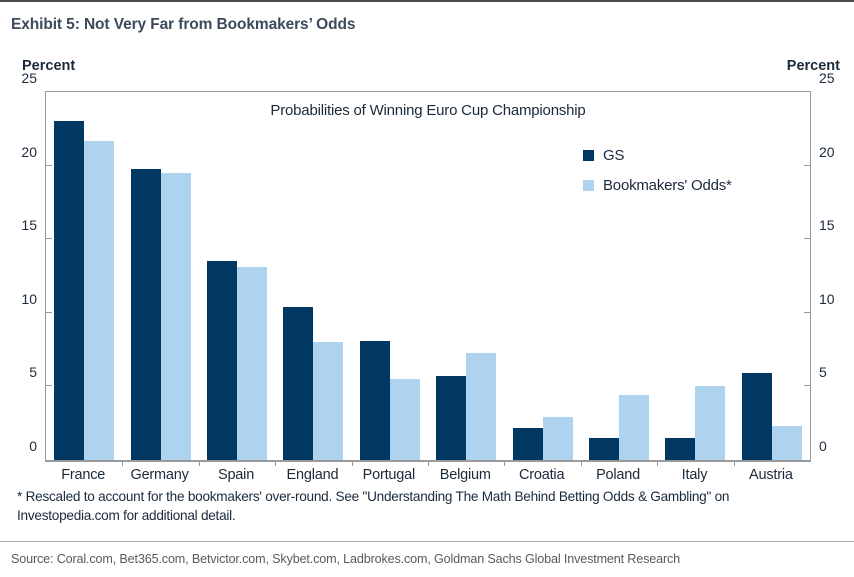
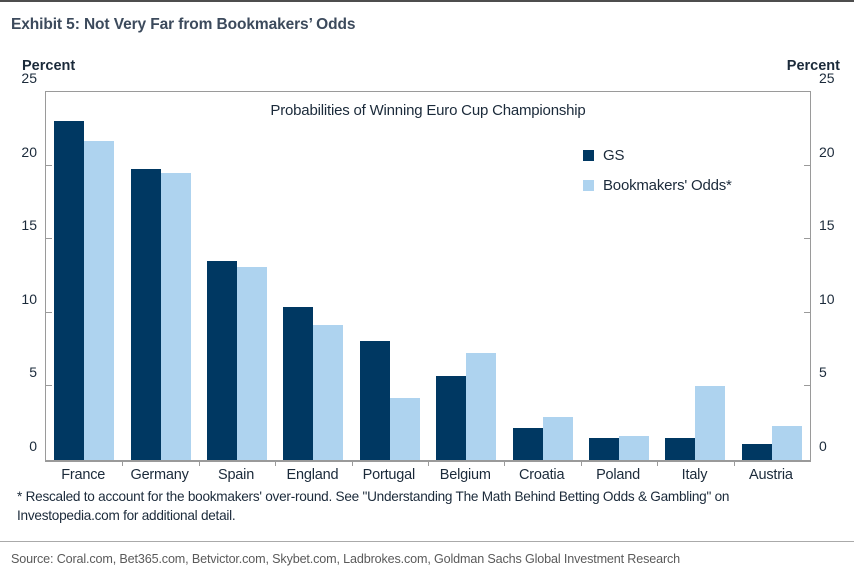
Bookmakers' Odds*/England: 8.0 -> 9.2
Bookmakers' Odds*/Portugal: 5.5 -> 4.2
Bookmakers' Odds*/Poland: 4.4 -> 1.6
GS/Austria: 5.9 -> 1.1
